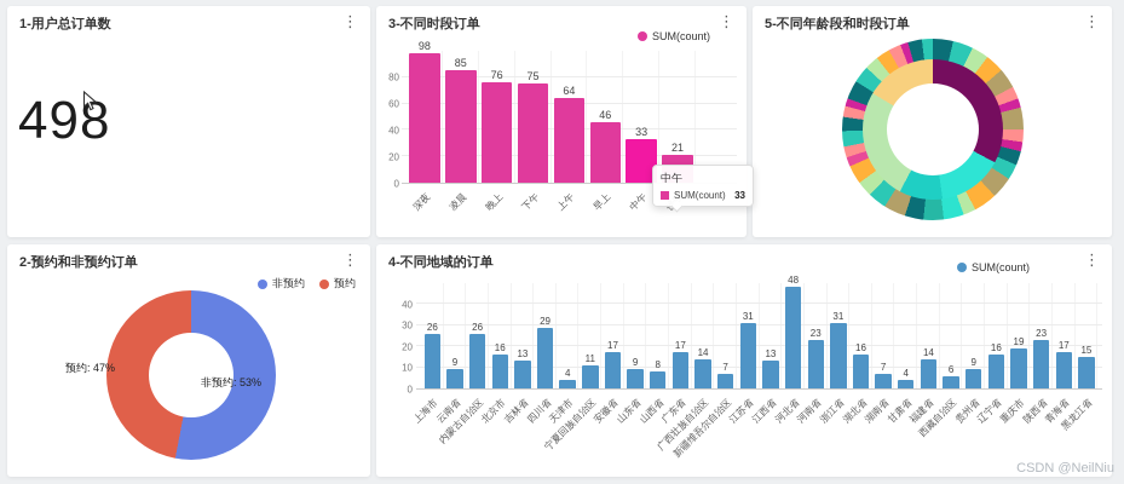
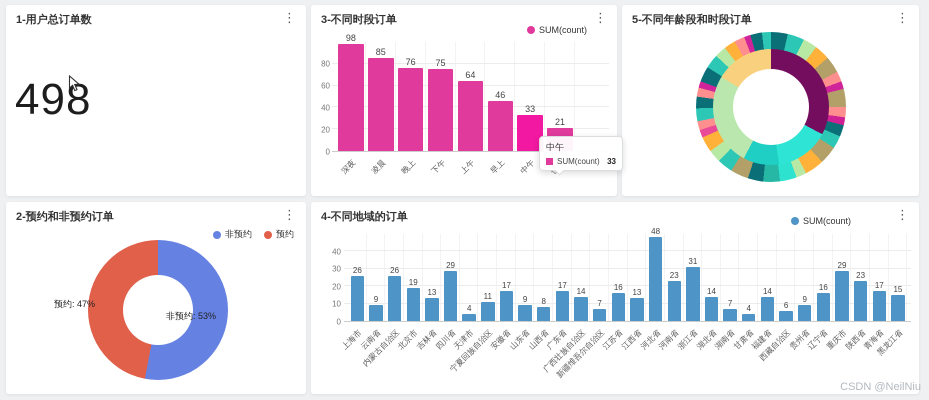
4-不同地域的订单/北京市: 16 -> 19
4-不同地域的订单/江苏省: 31 -> 16
4-不同地域的订单/湖北省: 16 -> 14
4-不同地域的订单/重庆市: 19 -> 29
